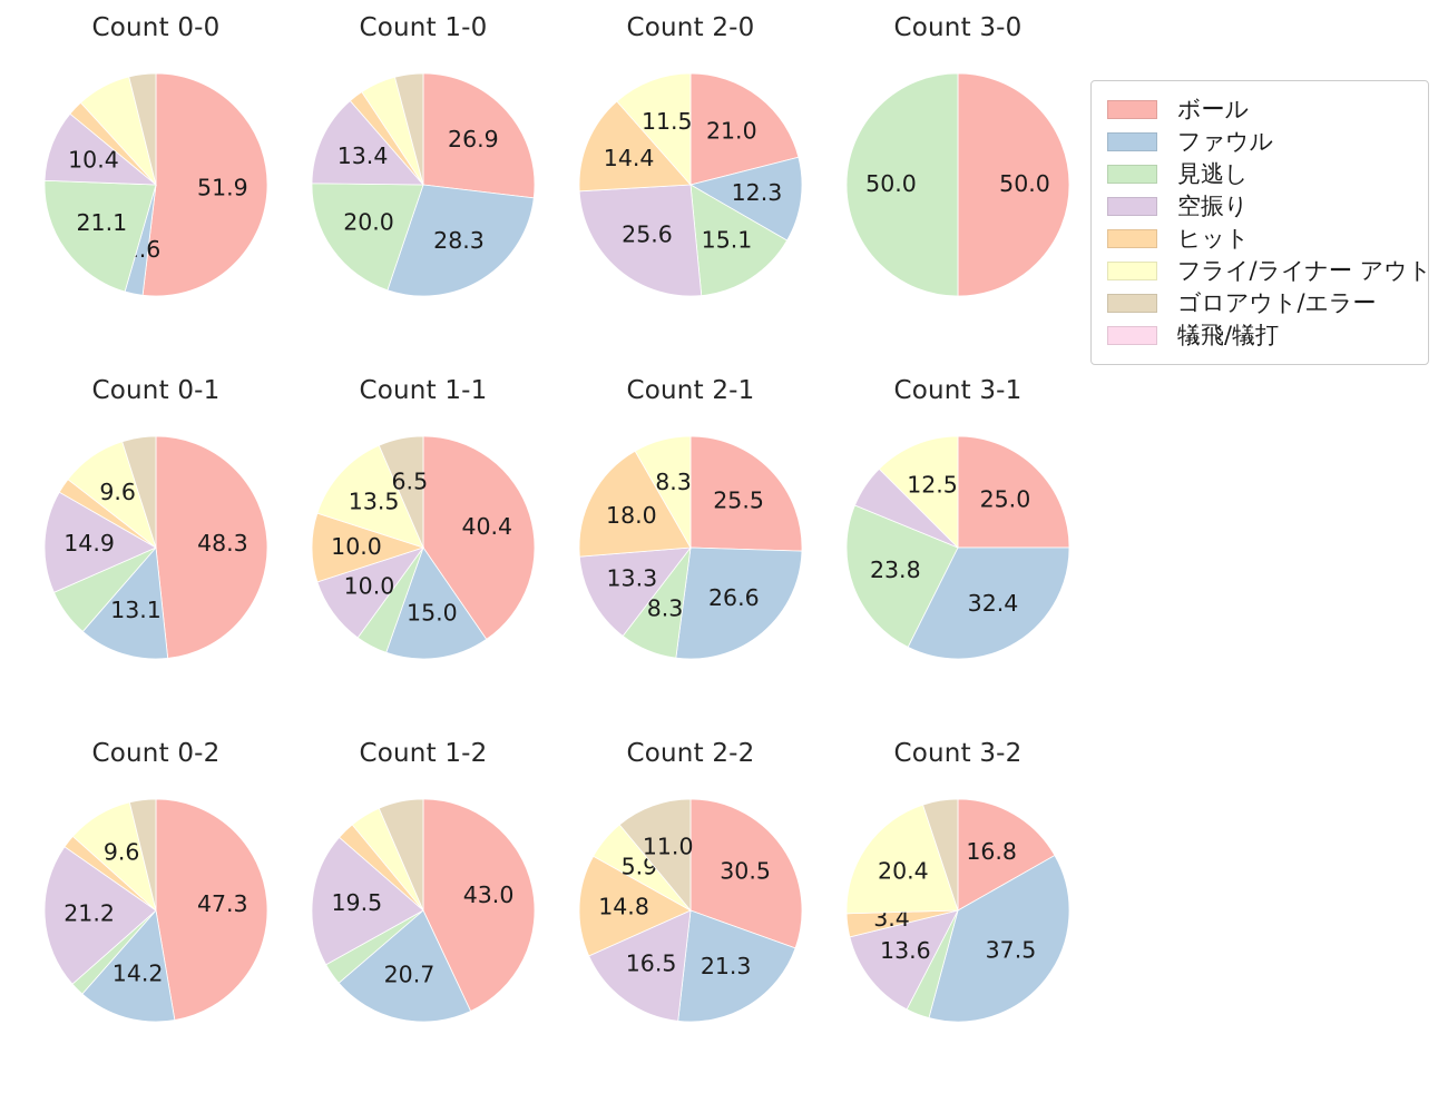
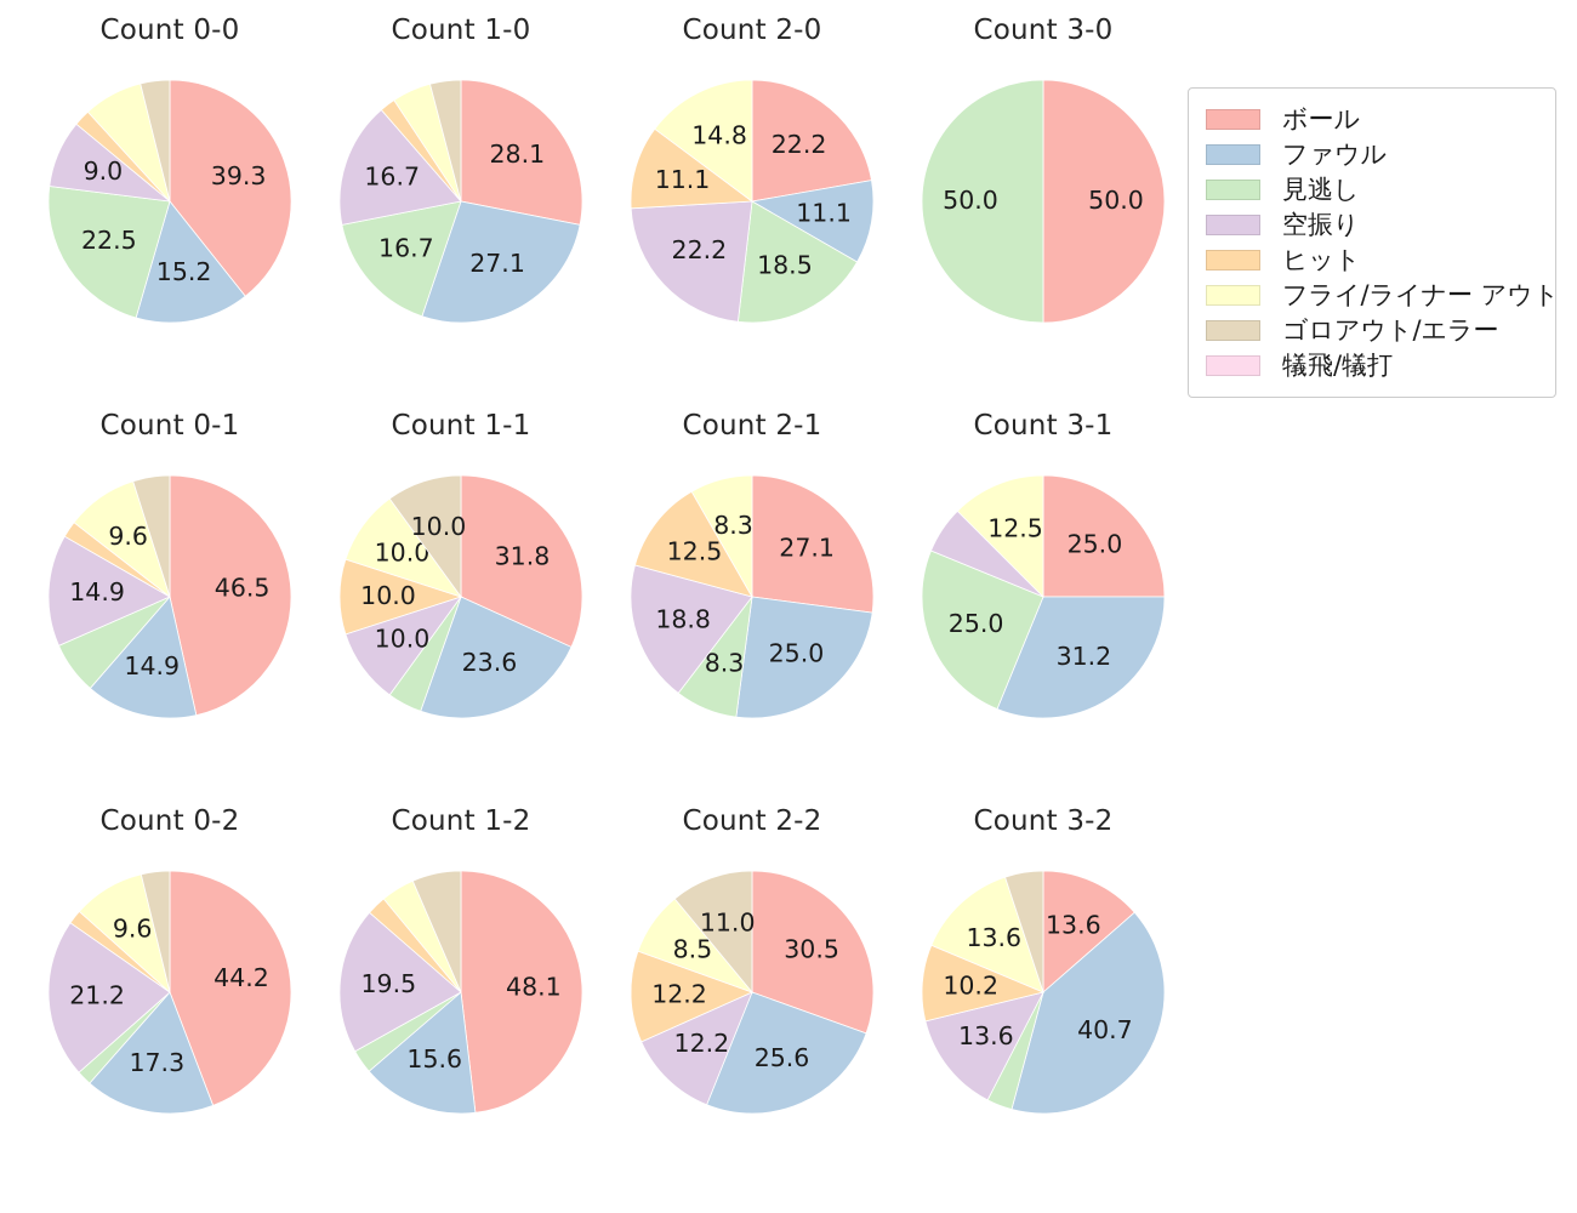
Count 0-0/ボール: 51.9 -> 39.3
Count 0-0/ファウル: 2.6 -> 15.2
Count 0-0/見逃し: 21.1 -> 22.5
Count 0-0/空振り: 10.4 -> 9.0
Count 1-0/ボール: 26.9 -> 28.1
Count 1-0/ファウル: 28.3 -> 27.1
Count 1-0/見逃し: 20.0 -> 16.7
Count 1-0/空振り: 13.4 -> 16.7
Count 2-0/ボール: 21.0 -> 22.2
Count 2-0/ファウル: 12.3 -> 11.1
Count 2-0/見逃し: 15.1 -> 18.5
Count 2-0/空振り: 25.6 -> 22.2
Count 2-0/ヒット: 14.4 -> 11.1
Count 2-0/フライ/ライナー アウト: 11.5 -> 14.8
Count 0-1/ボール: 48.3 -> 46.5
Count 0-1/ファウル: 13.1 -> 14.9
Count 1-1/ボール: 40.4 -> 31.8
Count 1-1/ファウル: 15.0 -> 23.6
Count 1-1/フライ/ライナー アウト: 13.5 -> 10.0
Count 1-1/ゴロアウト/エラー: 6.5 -> 10.0
Count 2-1/ボール: 25.5 -> 27.1
Count 2-1/ファウル: 26.6 -> 25.0
Count 2-1/空振り: 13.3 -> 18.8
Count 2-1/ヒット: 18.0 -> 12.5
Count 3-1/ファウル: 32.4 -> 31.2
Count 3-1/見逃し: 23.8 -> 25.0
Count 0-2/ボール: 47.3 -> 44.2
Count 0-2/ファウル: 14.2 -> 17.3
Count 1-2/ボール: 43.0 -> 48.1
Count 1-2/ファウル: 20.7 -> 15.6
Count 2-2/ファウル: 21.3 -> 25.6
Count 2-2/空振り: 16.5 -> 12.2
Count 2-2/ヒット: 14.8 -> 12.2
Count 2-2/フライ/ライナー アウト: 5.9 -> 8.5
Count 3-2/ボール: 16.8 -> 13.6
Count 3-2/ファウル: 37.5 -> 40.7
Count 3-2/ヒット: 3.4 -> 10.2
Count 3-2/フライ/ライナー アウト: 20.4 -> 13.6
